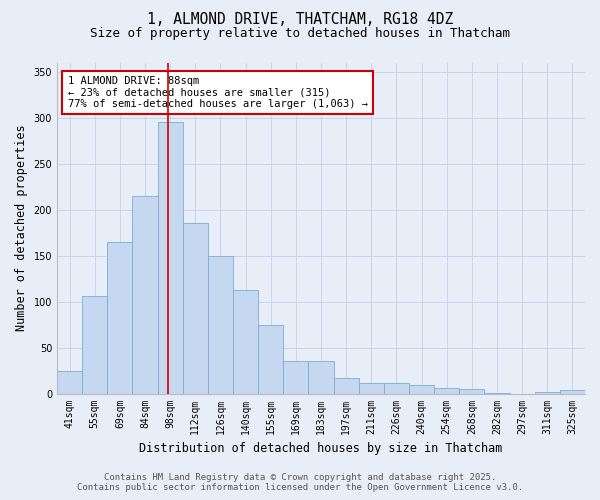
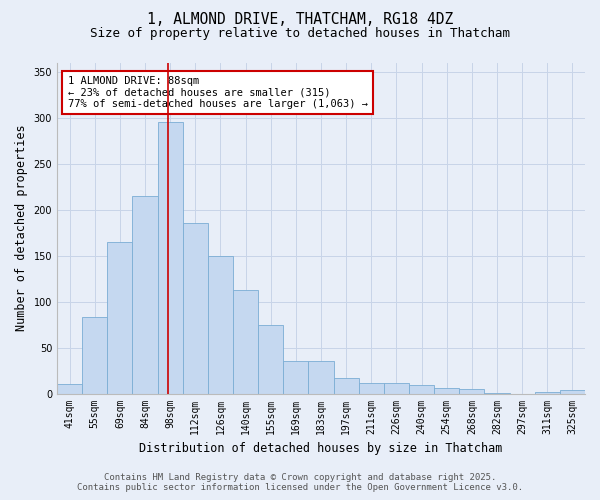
41sqm: 24 -> 10
55sqm: 106 -> 83
